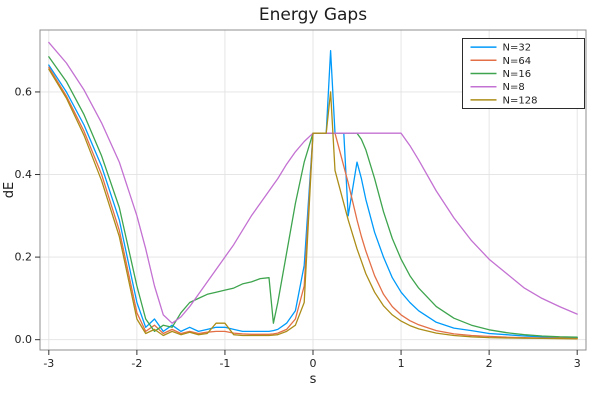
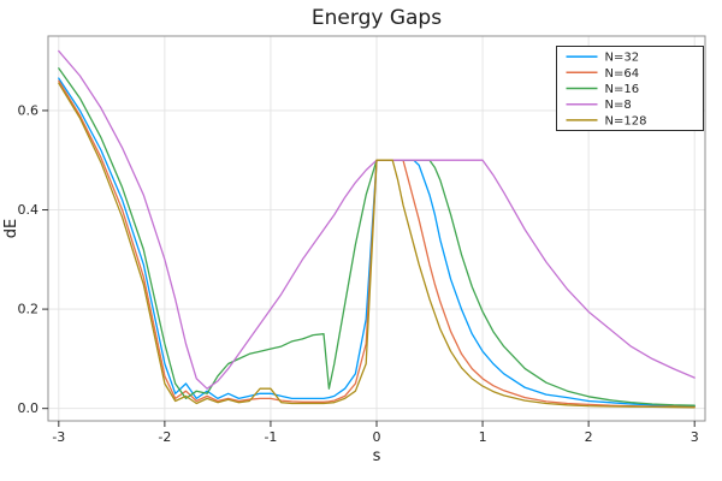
N=32/0.2: 0.7 -> 0.5
N=128/0.2: 0.6 -> 0.5
N=32/0.4: 0.3 -> 0.5
